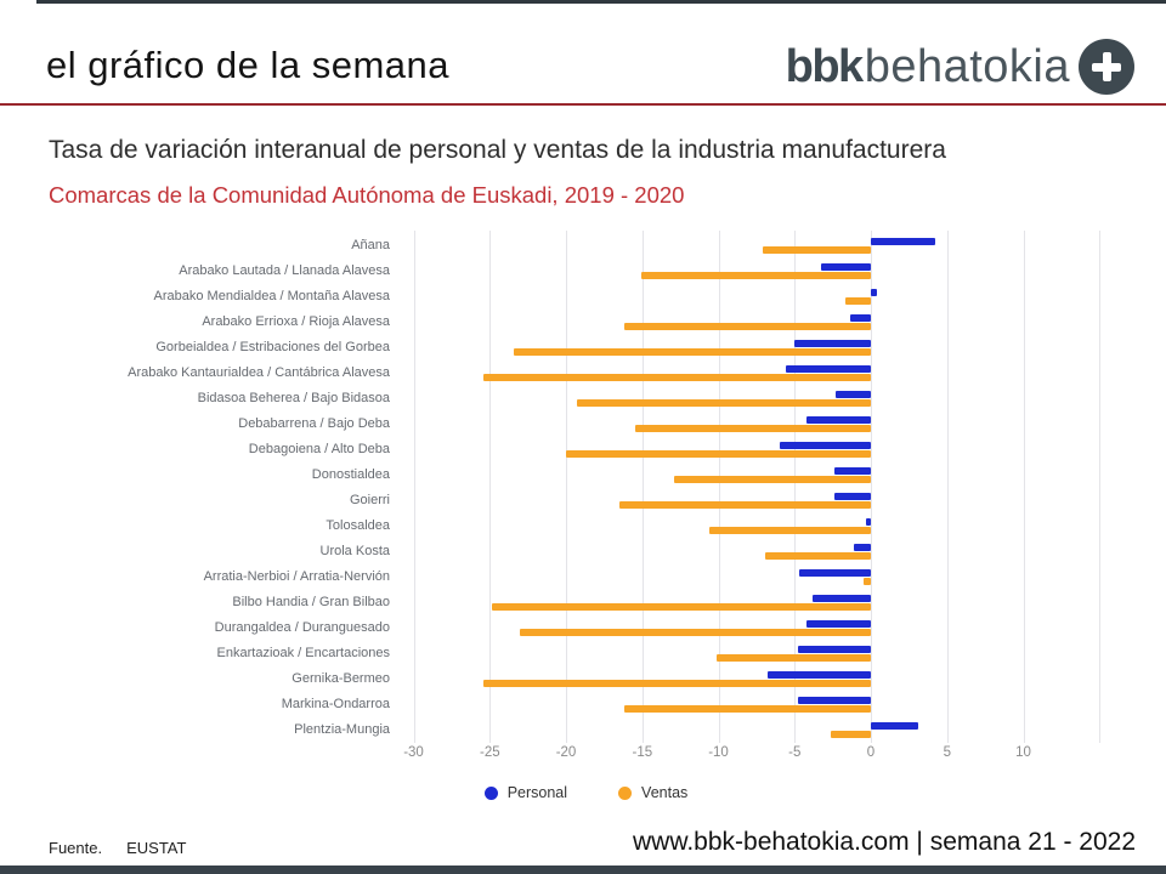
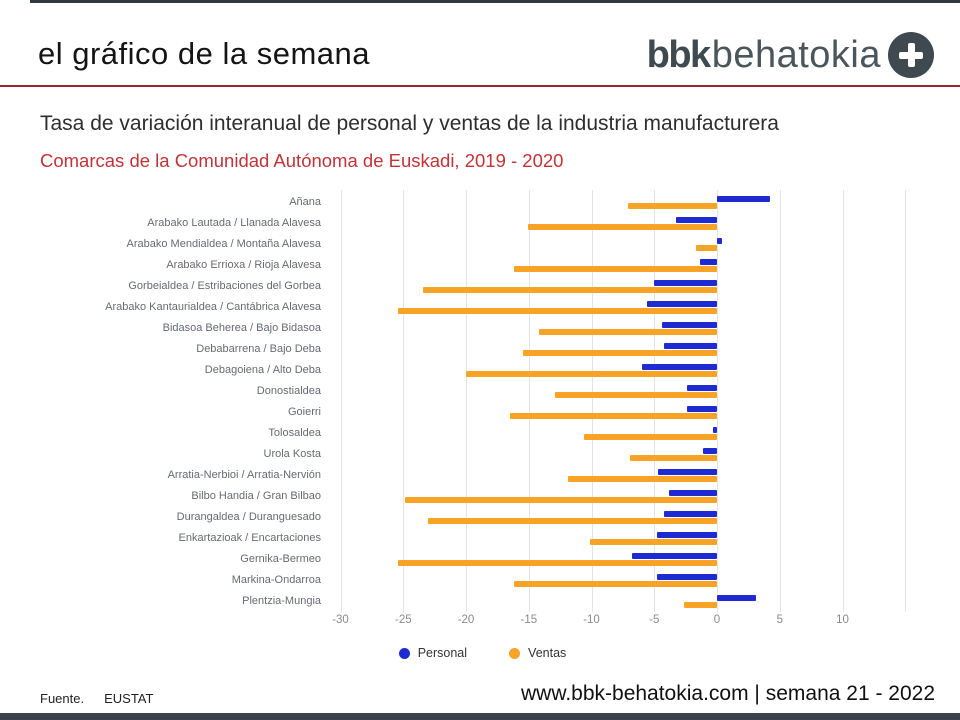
Personal/Bidasoa Beherea / Bajo Bidasoa: -2.3 -> -4.4
Ventas/Bidasoa Beherea / Bajo Bidasoa: -19.3 -> -14.2
Ventas/Arratia-Nerbioi / Arratia-Nervión: -0.5 -> -11.9
